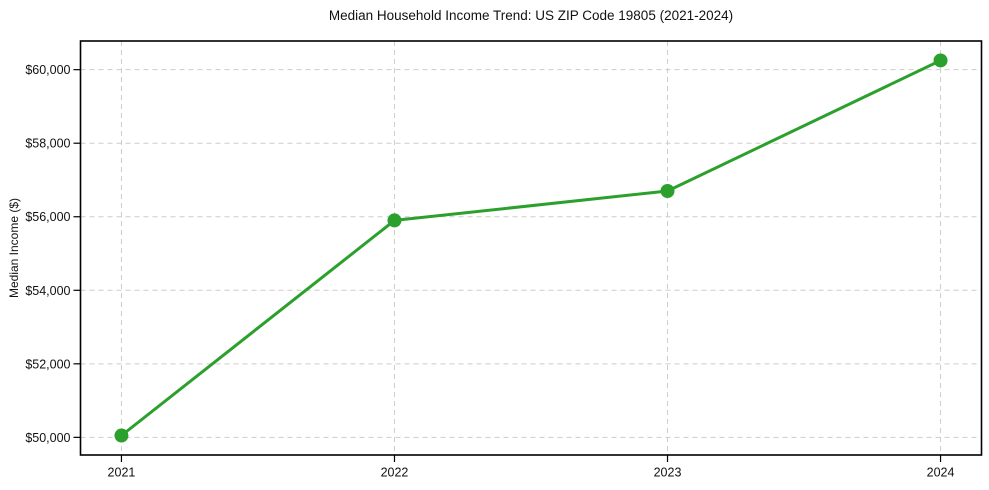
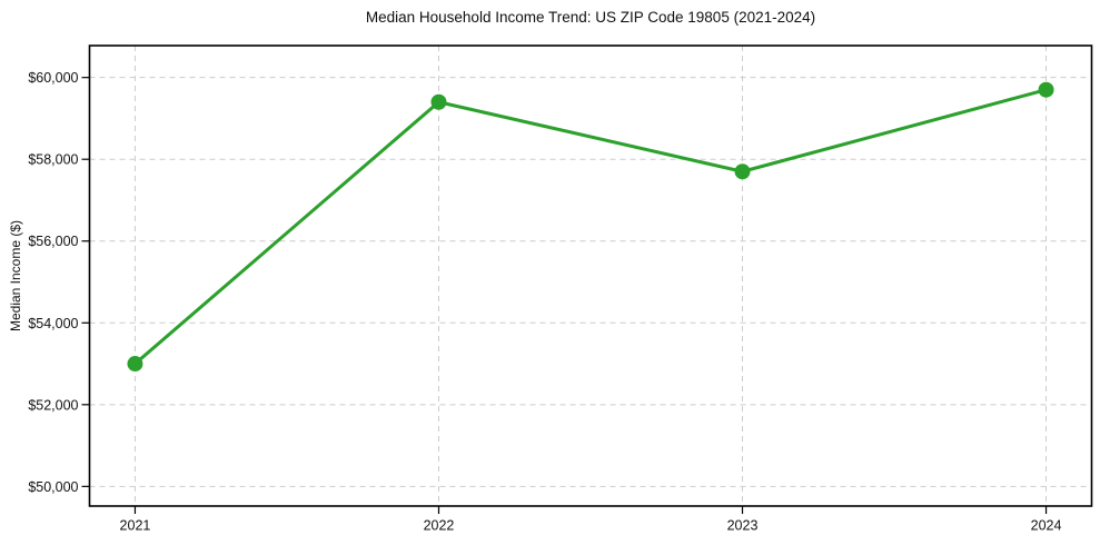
2021: $50000 -> $53000
2022: $55900 -> $59400
2023: $56700 -> $57700
2024: $60200 -> $59700
